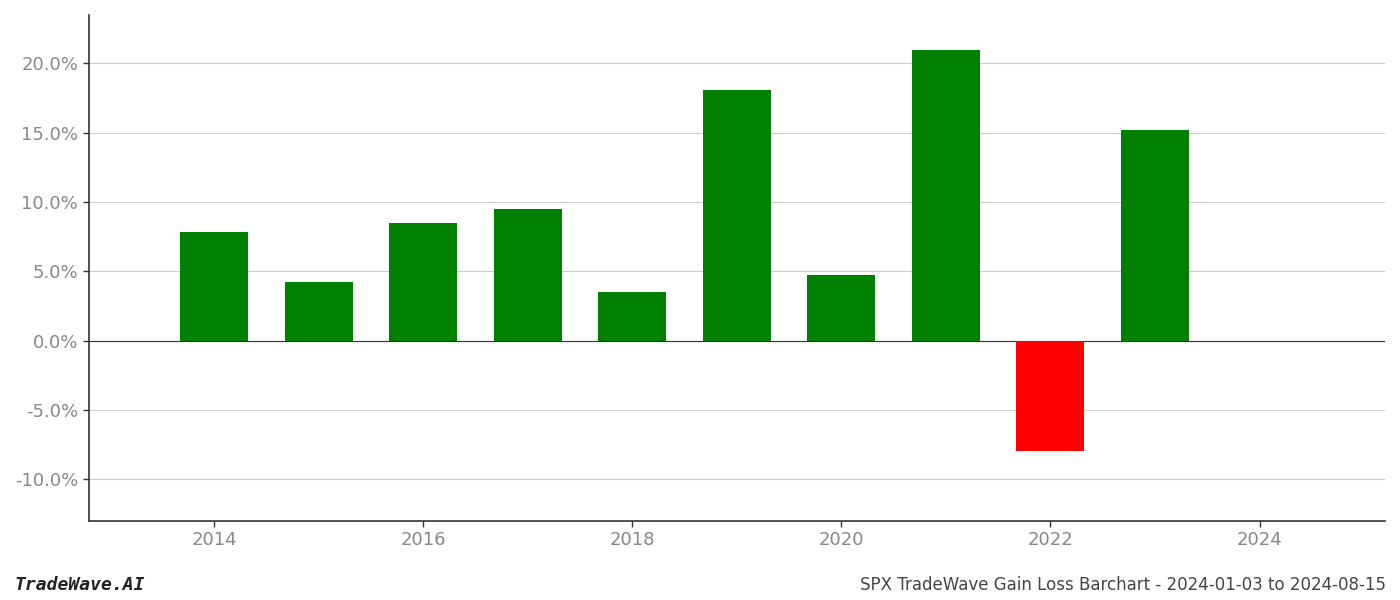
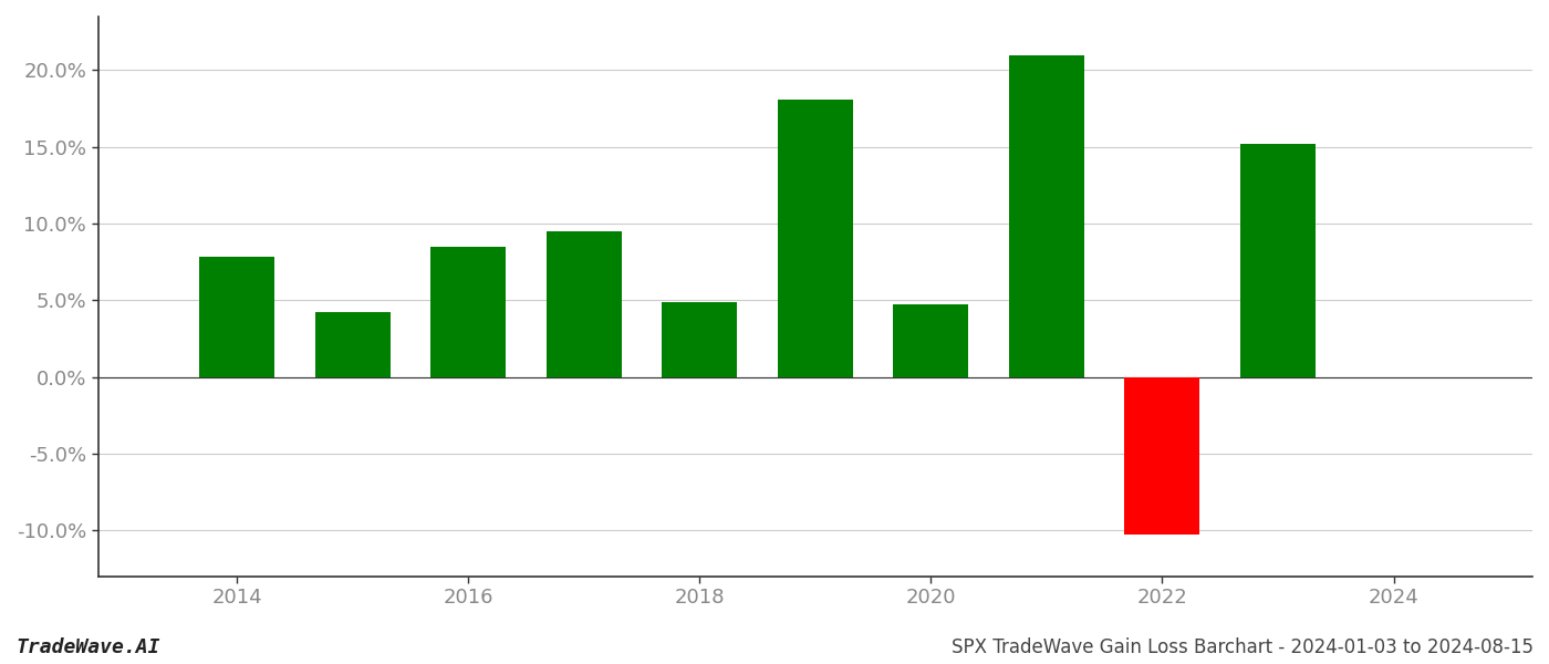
2018: 3.5% -> 4.9%
2022: -8.0% -> -10.3%
